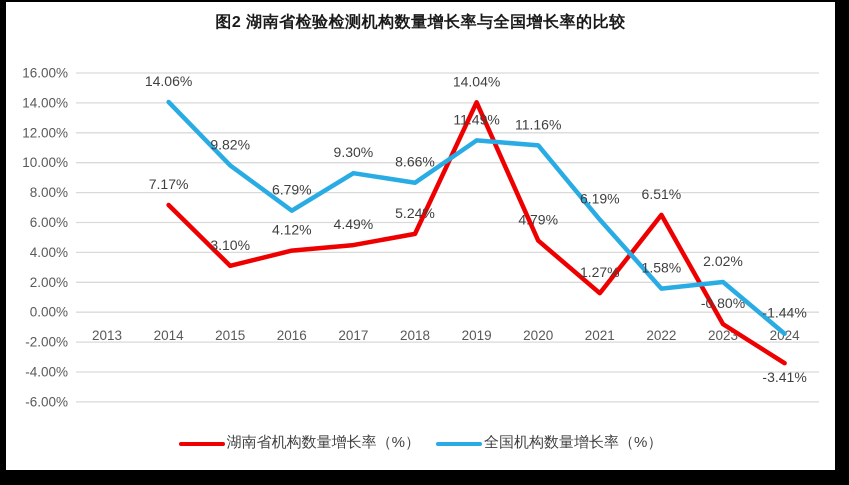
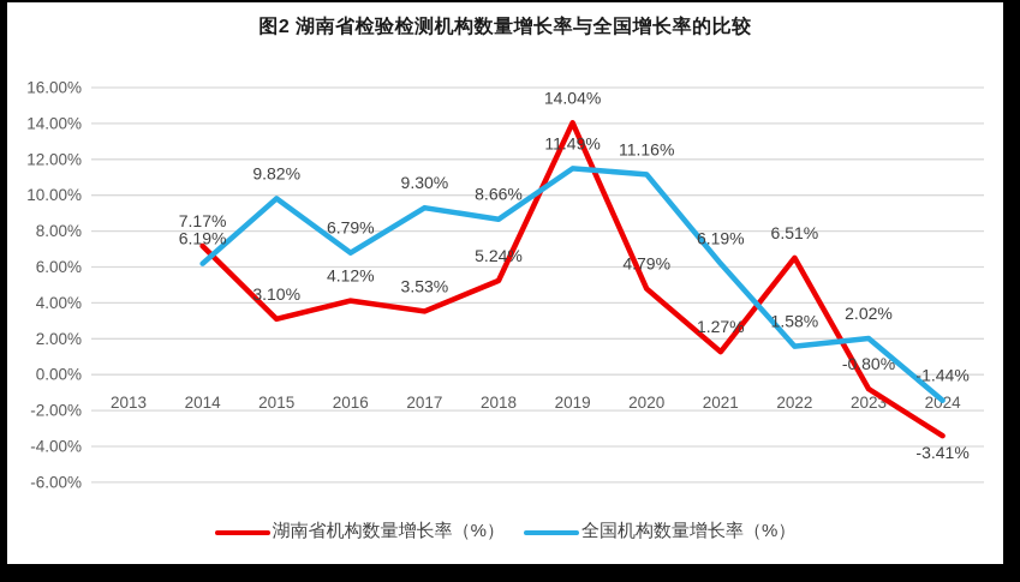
全国机构数量增长率（%）/2014: 14.06% -> 6.19%
湖南省机构数量增长率（%）/2017: 4.49% -> 3.53%
